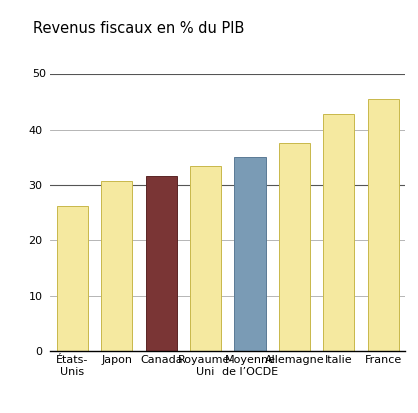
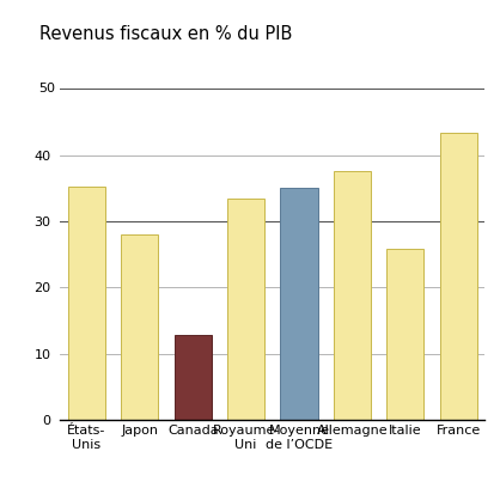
États- Unis: 26.2 -> 35.2
Japon: 30.7 -> 28.0
Canada: 31.7 -> 12.8
Italie: 42.9 -> 25.8
France: 45.5 -> 43.4
